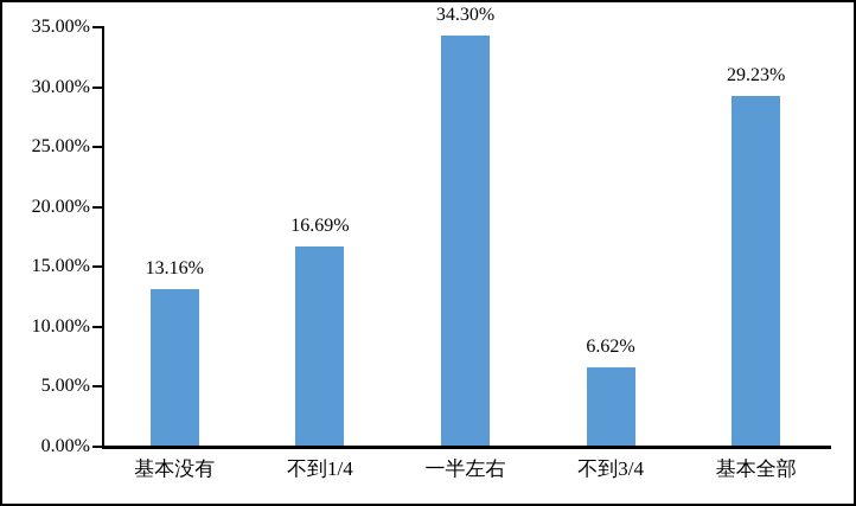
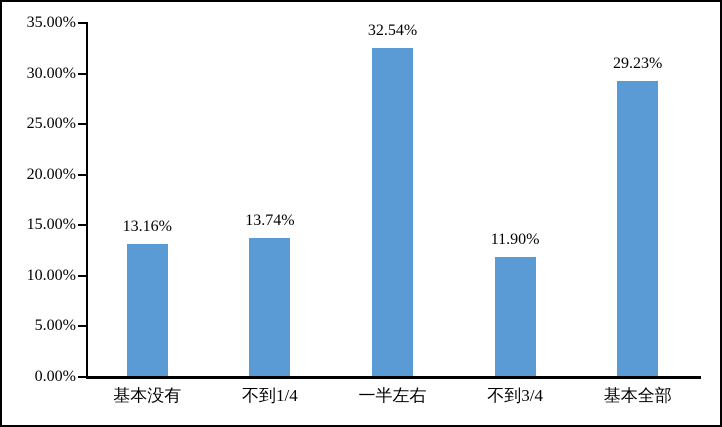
不到1/4: 16.69% -> 13.74%
一半左右: 34.30% -> 32.54%
不到3/4: 6.62% -> 11.90%
